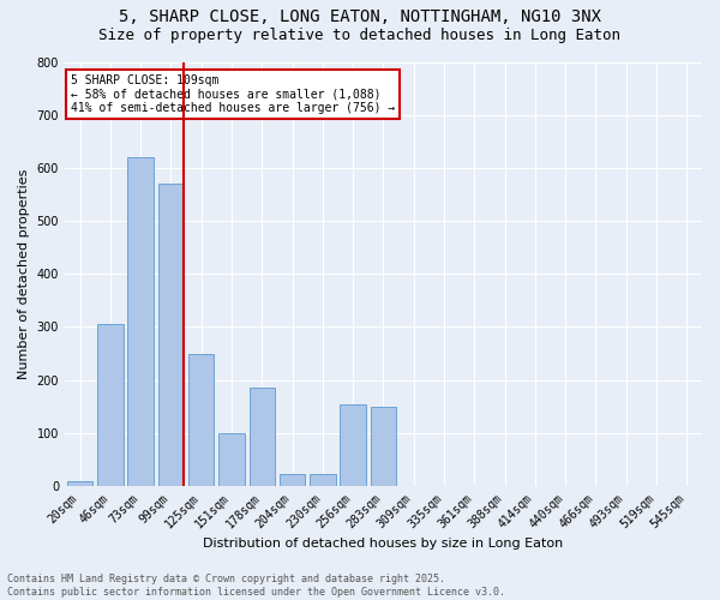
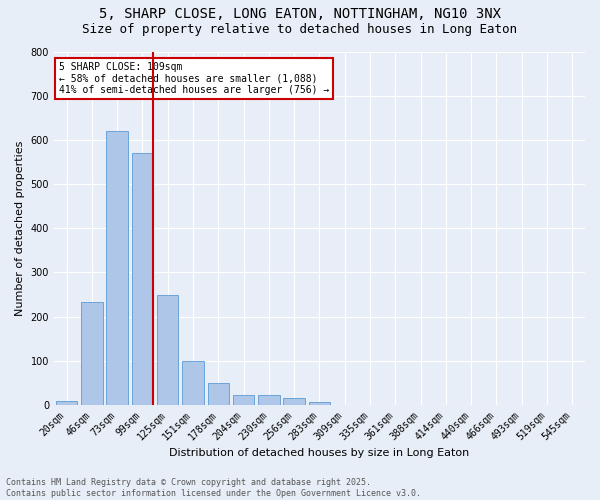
46sqm: 305 -> 233
178sqm: 185 -> 50
256sqm: 155 -> 15
283sqm: 150 -> 7
